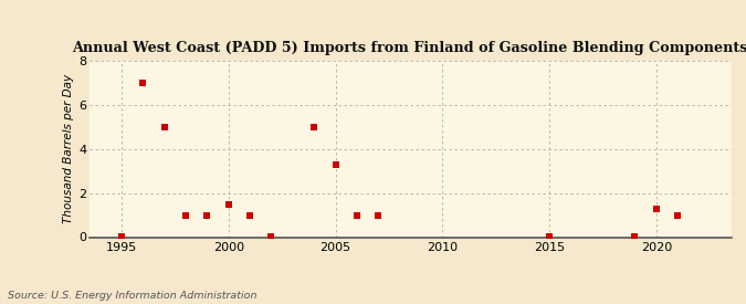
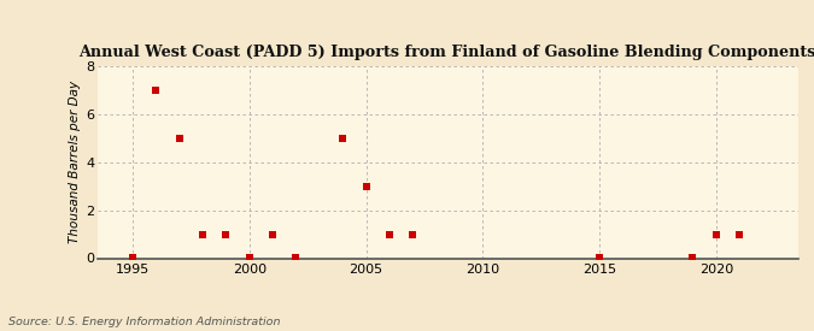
2000: 1.5 -> 0.0
2005: 3.3 -> 3.0
2020: 1.3 -> 1.0
